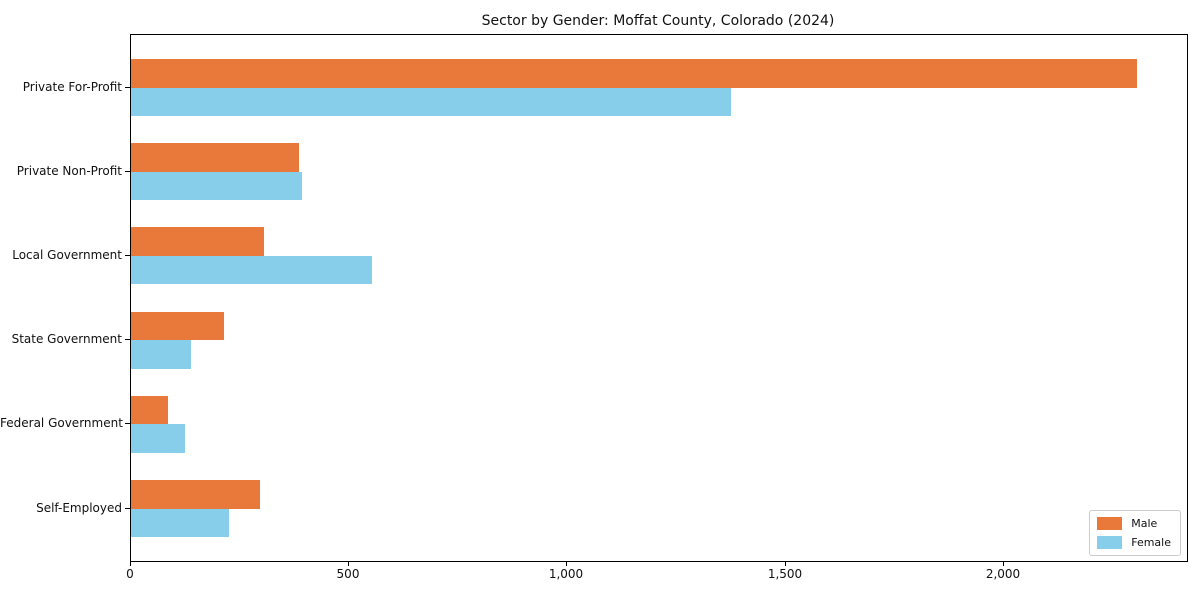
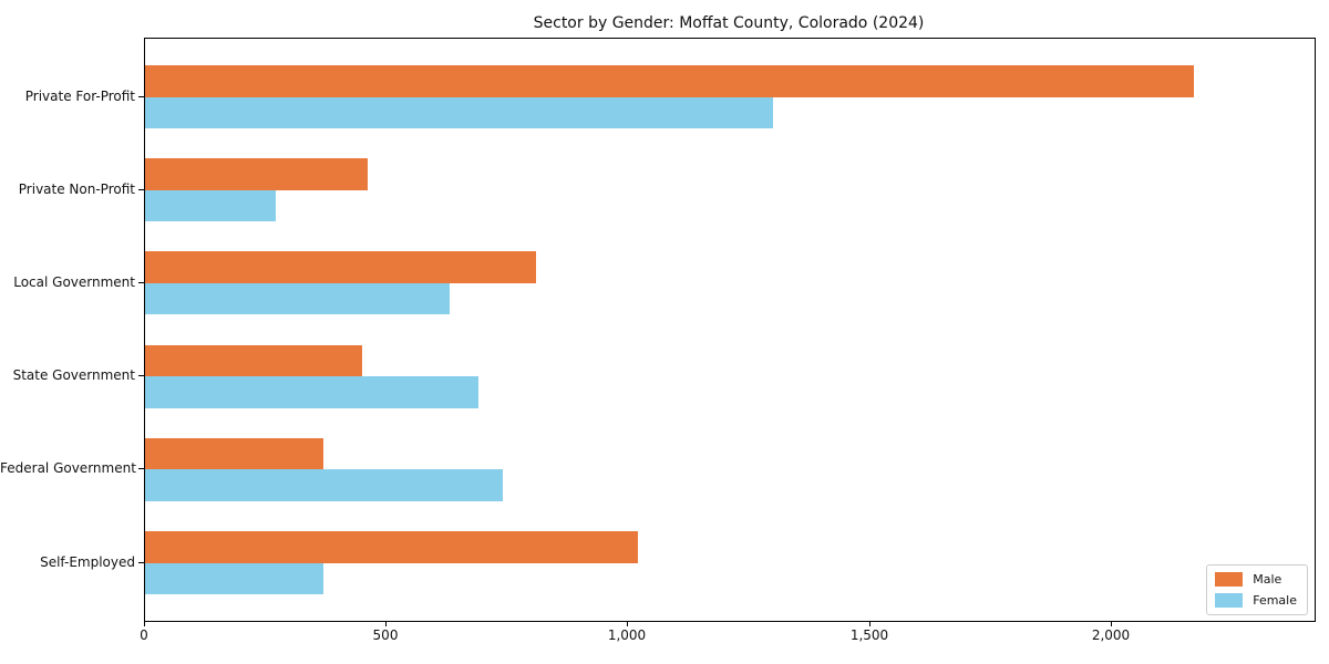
Male/Private For-Profit: 2300 -> 2170
Female/Private For-Profit: 1380 -> 1300
Male/Private Non-Profit: 380 -> 460
Female/Private Non-Profit: 390 -> 270
Male/Local Government: 300 -> 810
Female/Local Government: 550 -> 630
Male/State Government: 210 -> 450
Female/State Government: 140 -> 690
Male/Federal Government: 80 -> 370
Female/Federal Government: 120 -> 740
Male/Self-Employed: 300 -> 1020
Female/Self-Employed: 220 -> 370
